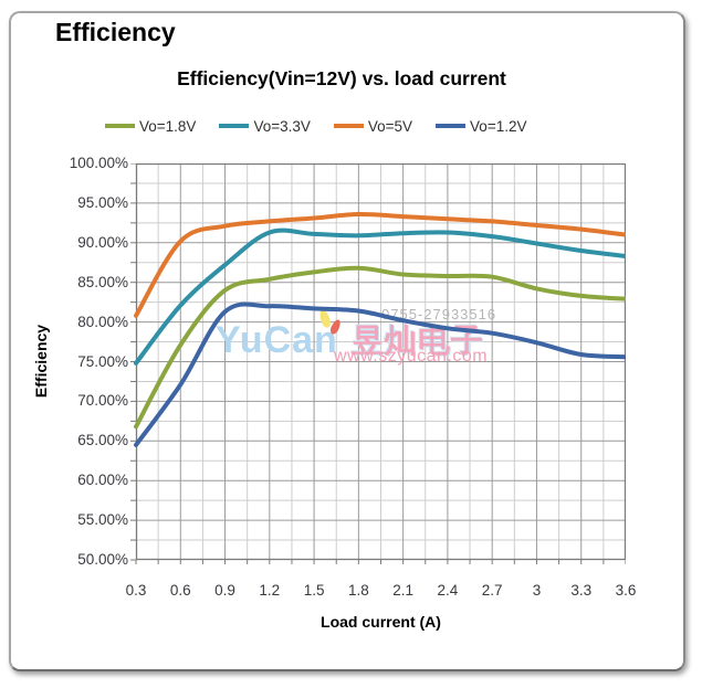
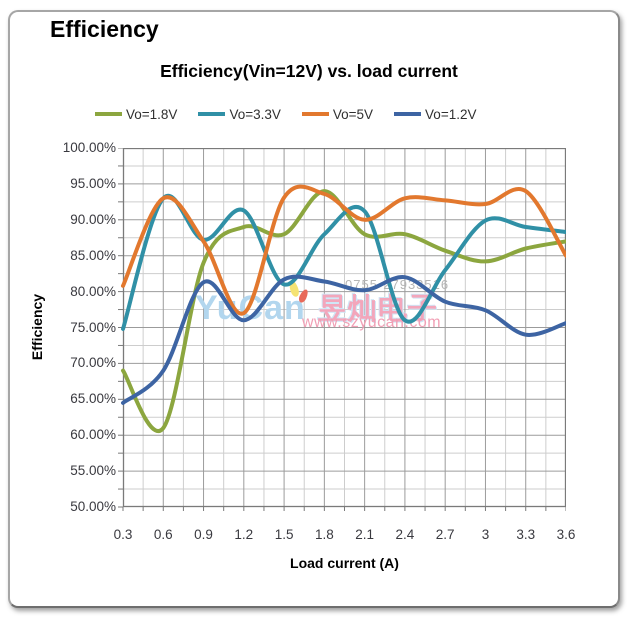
Vo=1.8V/0.3: 67% -> 69%
Vo=1.8V/0.6: 77% -> 61%
Vo=3.3V/0.6: 82% -> 93%
Vo=5V/0.6: 90% -> 93%
Vo=1.2V/0.6: 72% -> 69%
Vo=5V/0.9: 92% -> 87%
Vo=1.8V/1.2: 85% -> 89%
Vo=5V/1.2: 93% -> 77%
Vo=1.2V/1.2: 82% -> 76%
Vo=1.8V/1.5: 86% -> 88%
Vo=3.3V/1.5: 91% -> 81%
Vo=1.8V/1.8: 87% -> 94%
Vo=3.3V/1.8: 91% -> 88%
Vo=1.8V/2.1: 86% -> 88%
Vo=5V/2.1: 93% -> 90%
Vo=1.8V/2.4: 86% -> 88%
Vo=3.3V/2.4: 91% -> 76%
Vo=1.2V/2.4: 79% -> 82%
Vo=3.3V/2.7: 91% -> 83%
Vo=1.8V/3.3: 83% -> 86%
Vo=5V/3.3: 92% -> 94%
Vo=1.2V/3.3: 76% -> 74%
Vo=1.8V/3.6: 83% -> 87%
Vo=5V/3.6: 91% -> 85%
